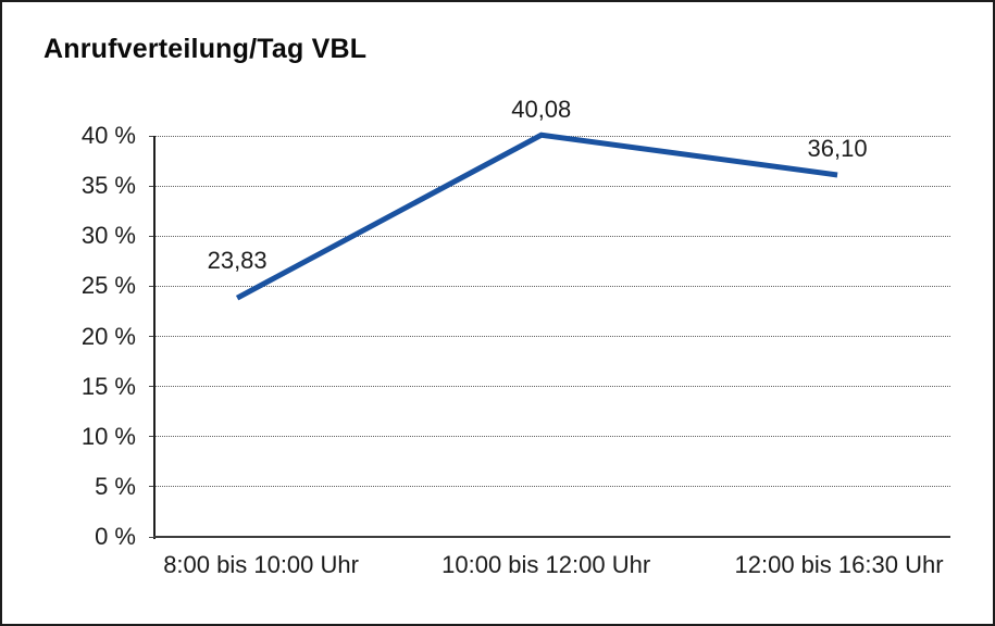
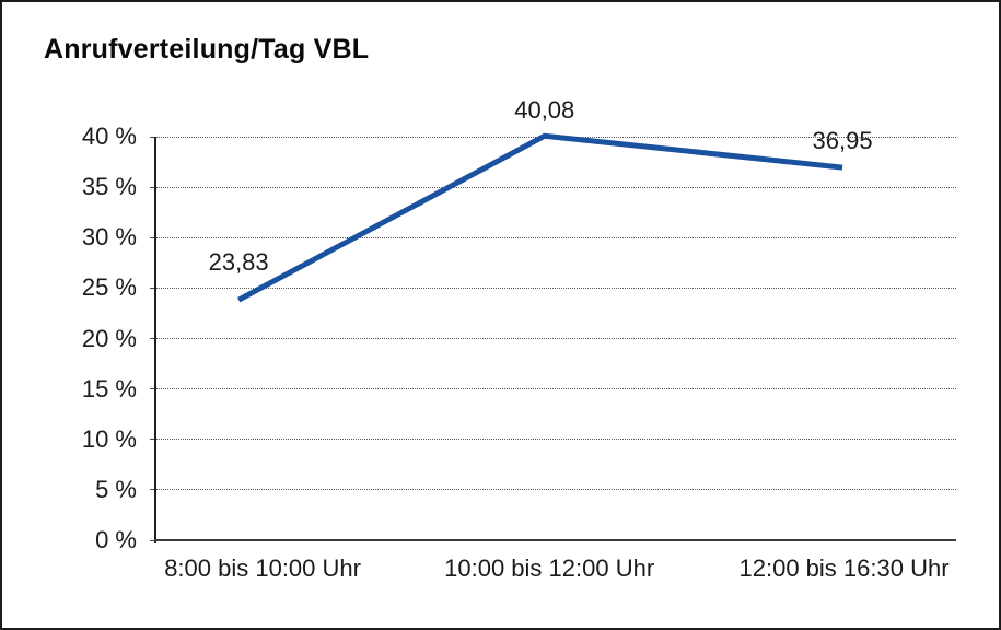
12:00 bis 16:30 Uhr: 36,10 -> 36,95
